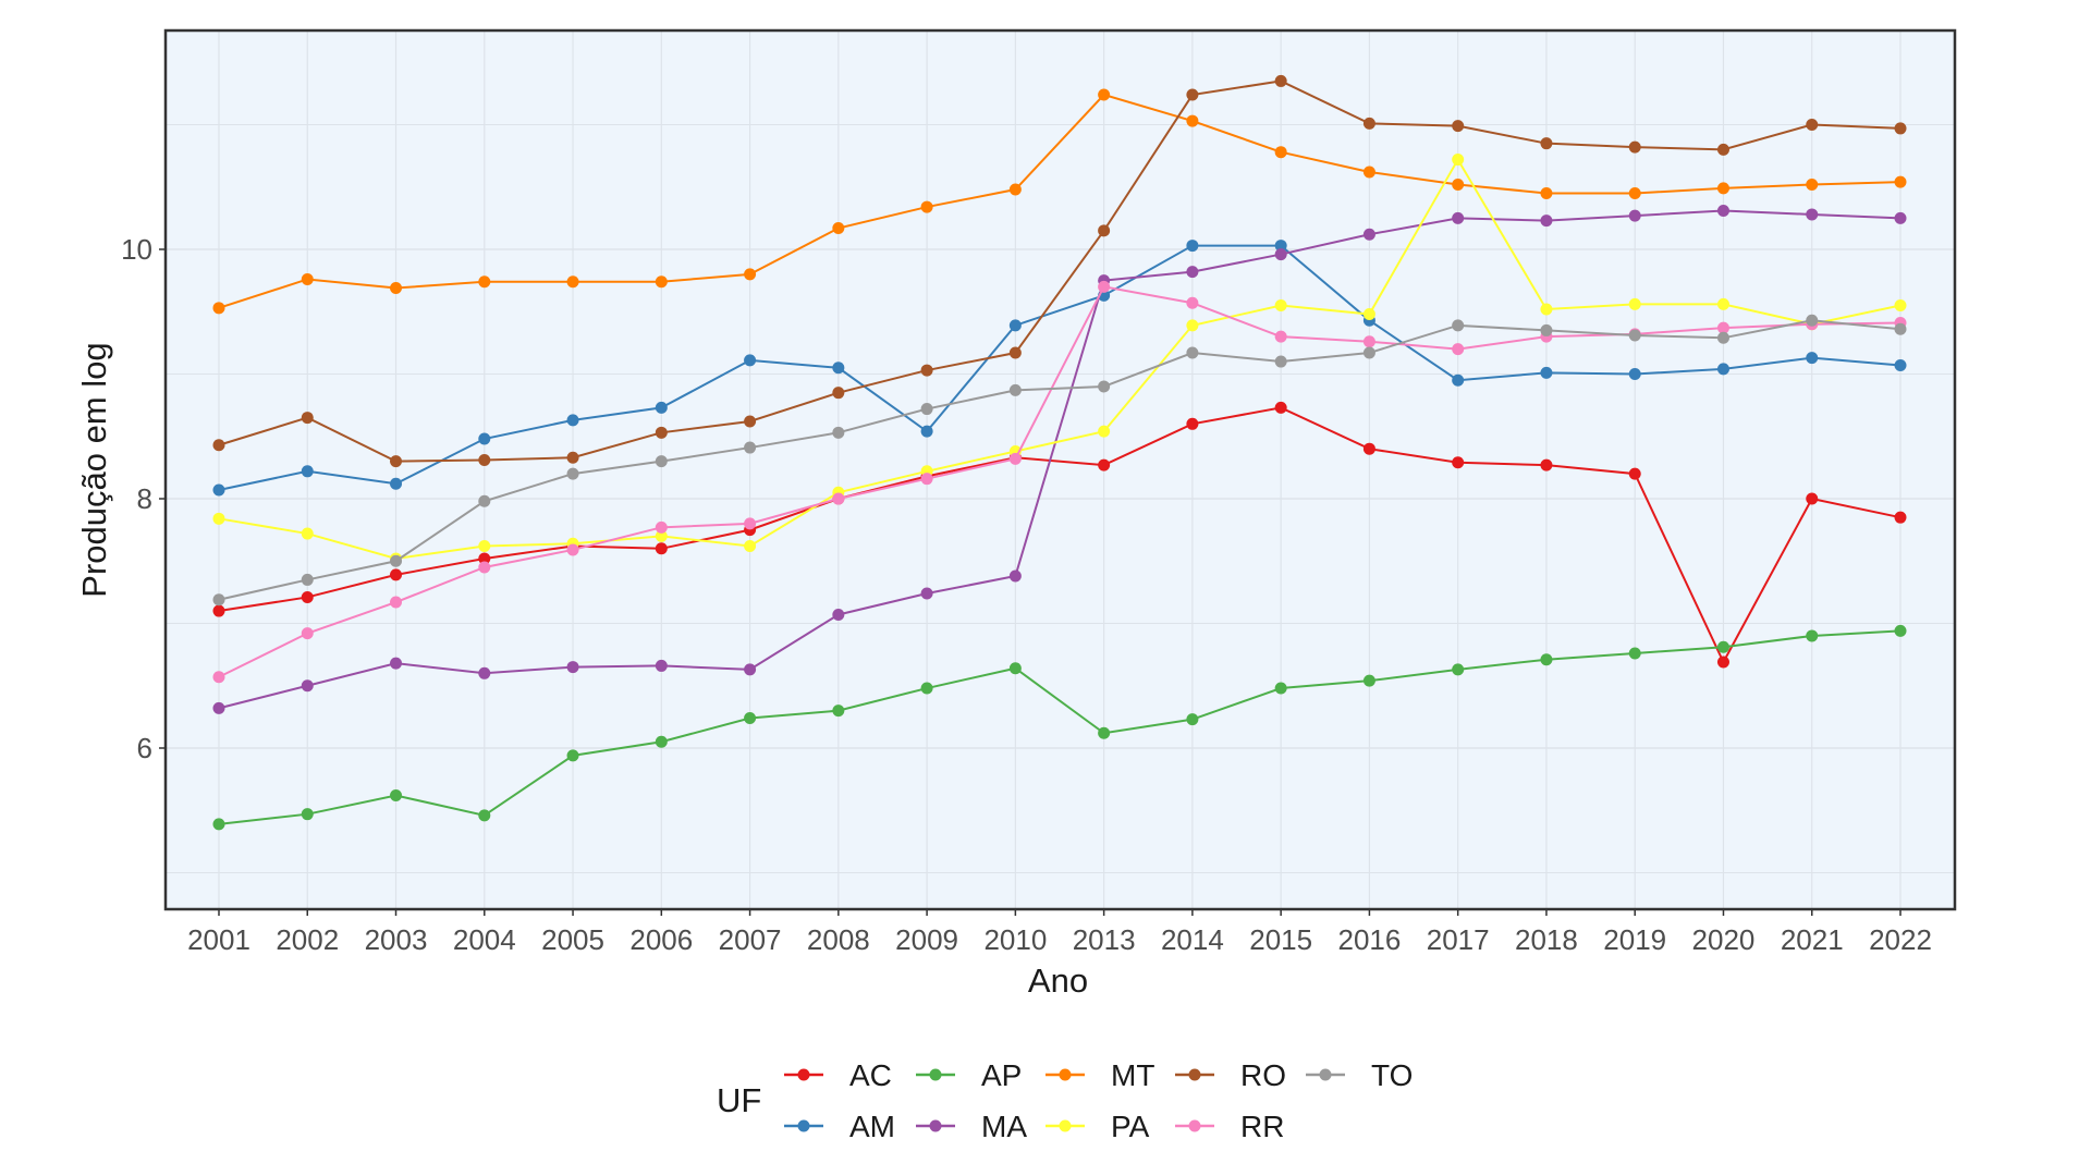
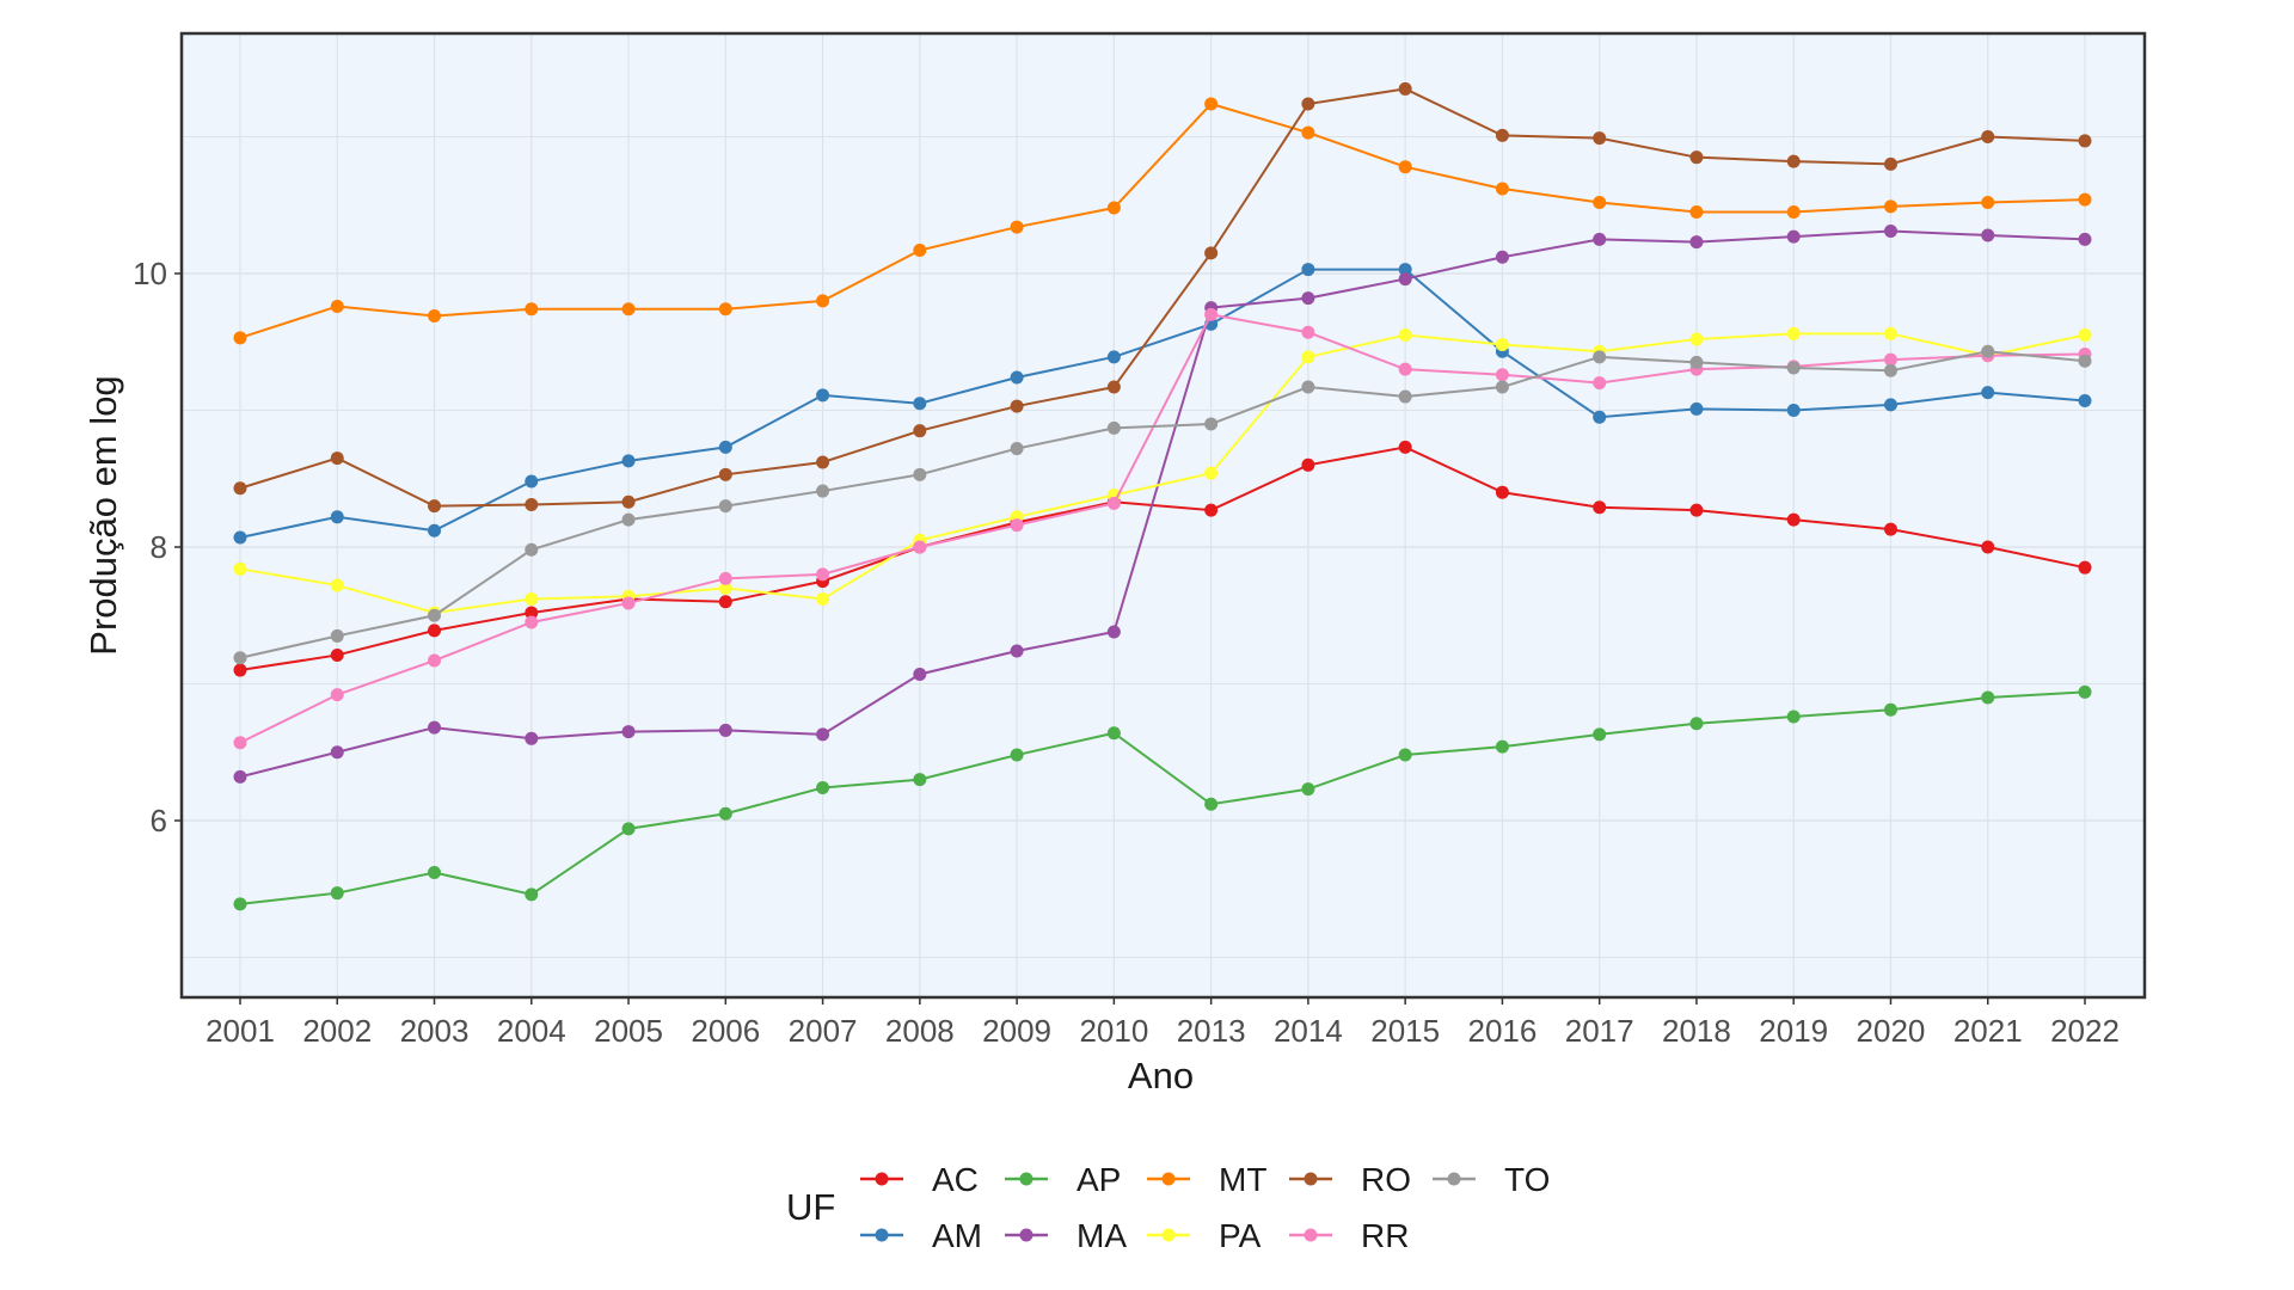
AM/2009: 8.54 -> 9.24
PA/2017: 10.72 -> 9.43
AC/2020: 6.69 -> 8.13
